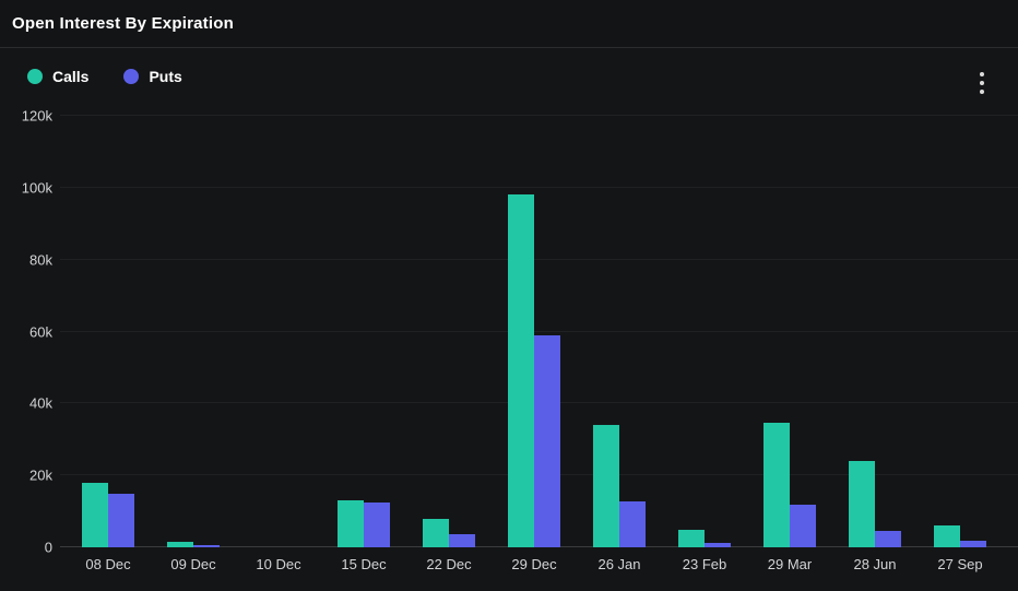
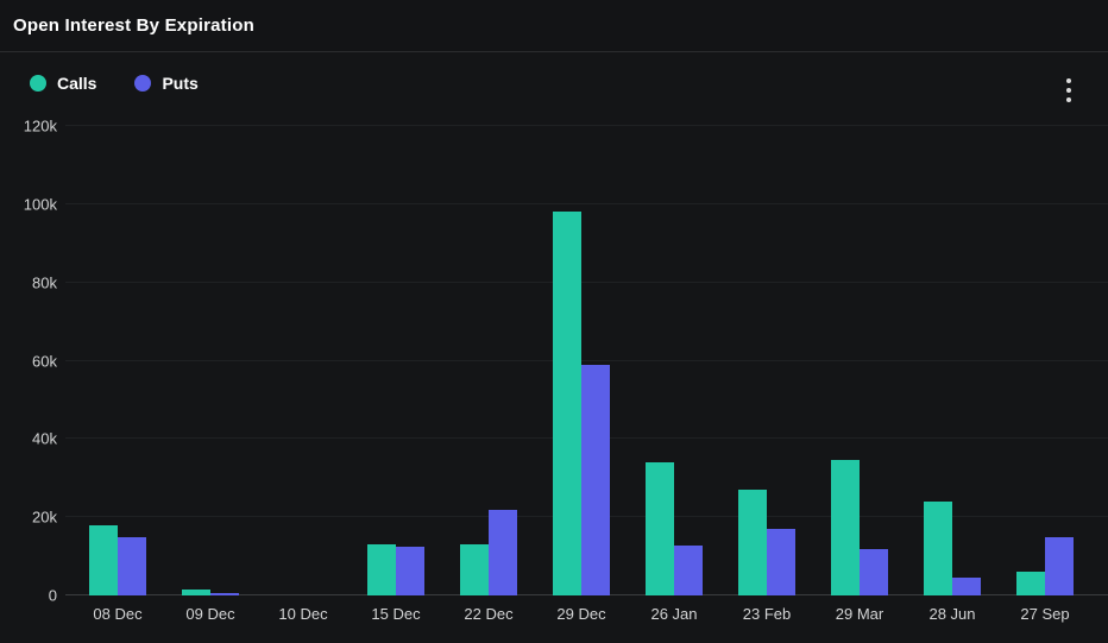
Calls/22 Dec: 8k -> 13k
Puts/22 Dec: 4k -> 22k
Calls/23 Feb: 5k -> 27k
Puts/23 Feb: 1k -> 17k
Puts/27 Sep: 2k -> 15k
